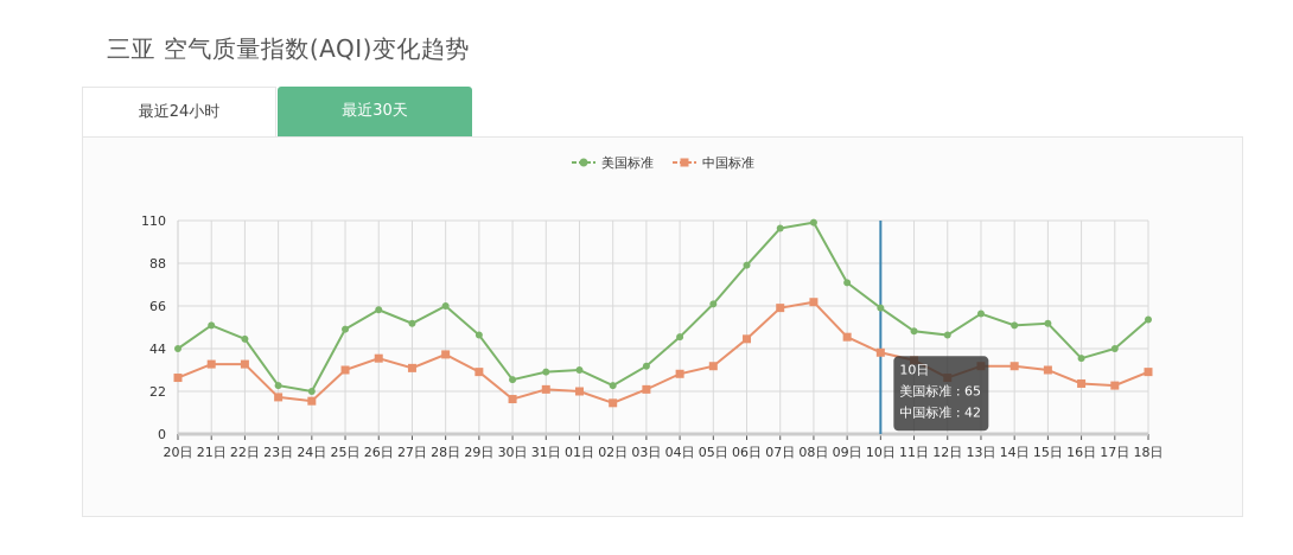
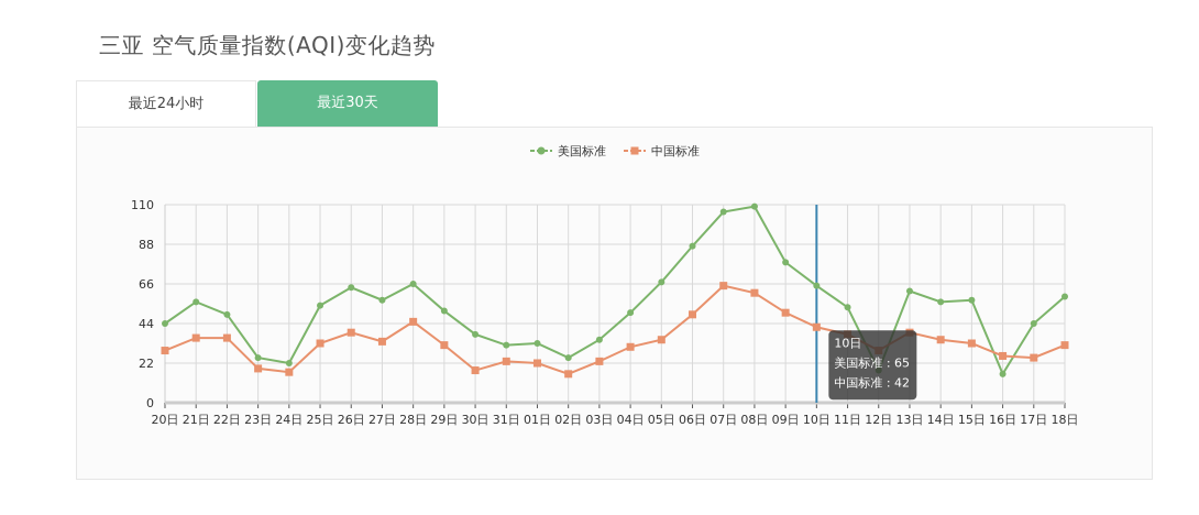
中国标准/28日: 41 -> 45
美国标准/30日: 28 -> 38
中国标准/08日: 68 -> 61
美国标准/12日: 51 -> 18
中国标准/13日: 35 -> 39
美国标准/16日: 39 -> 16
